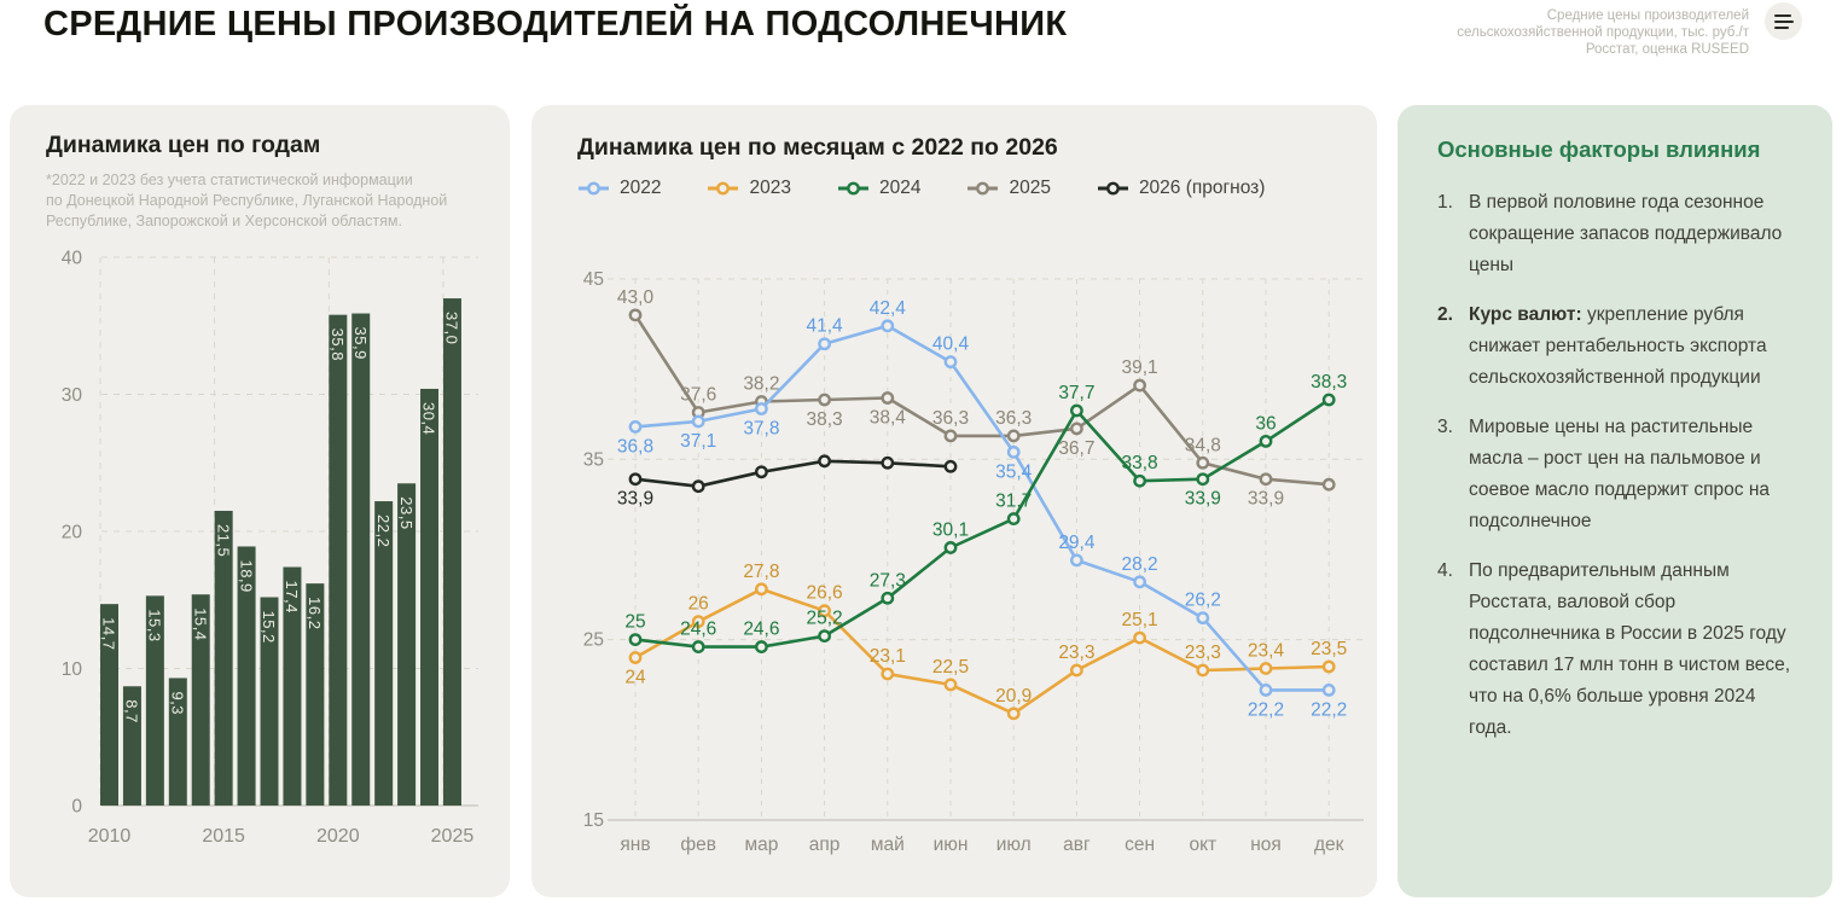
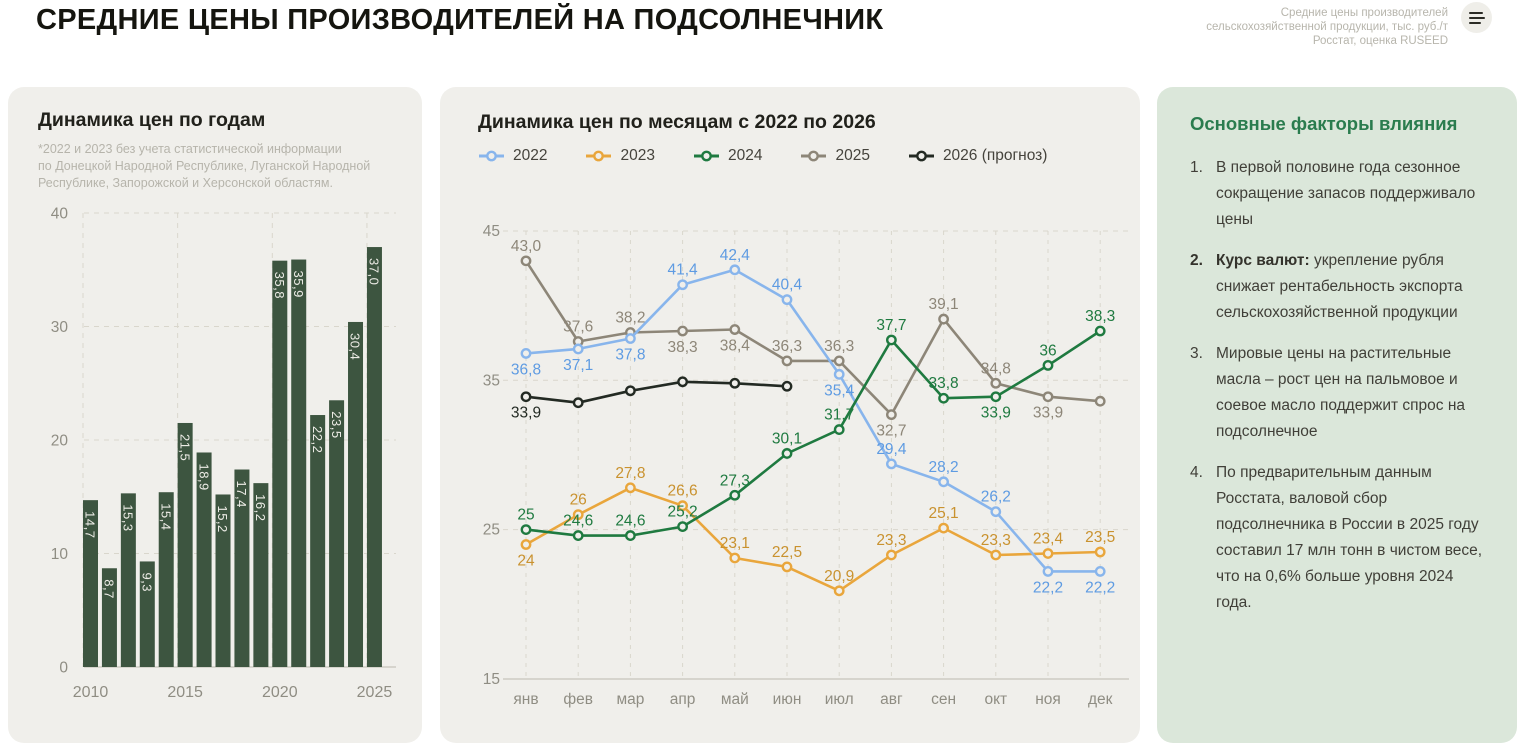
Динамика цен по месяцам с 2022 по 2026/2025/авг: 36,7 -> 32,7
